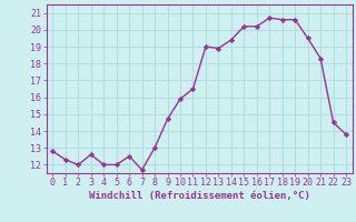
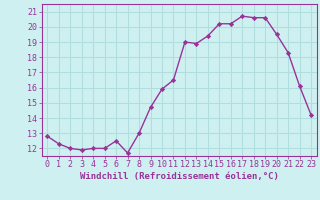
3: 12.6 -> 11.9
22: 14.5 -> 16.1
23: 13.8 -> 14.2
